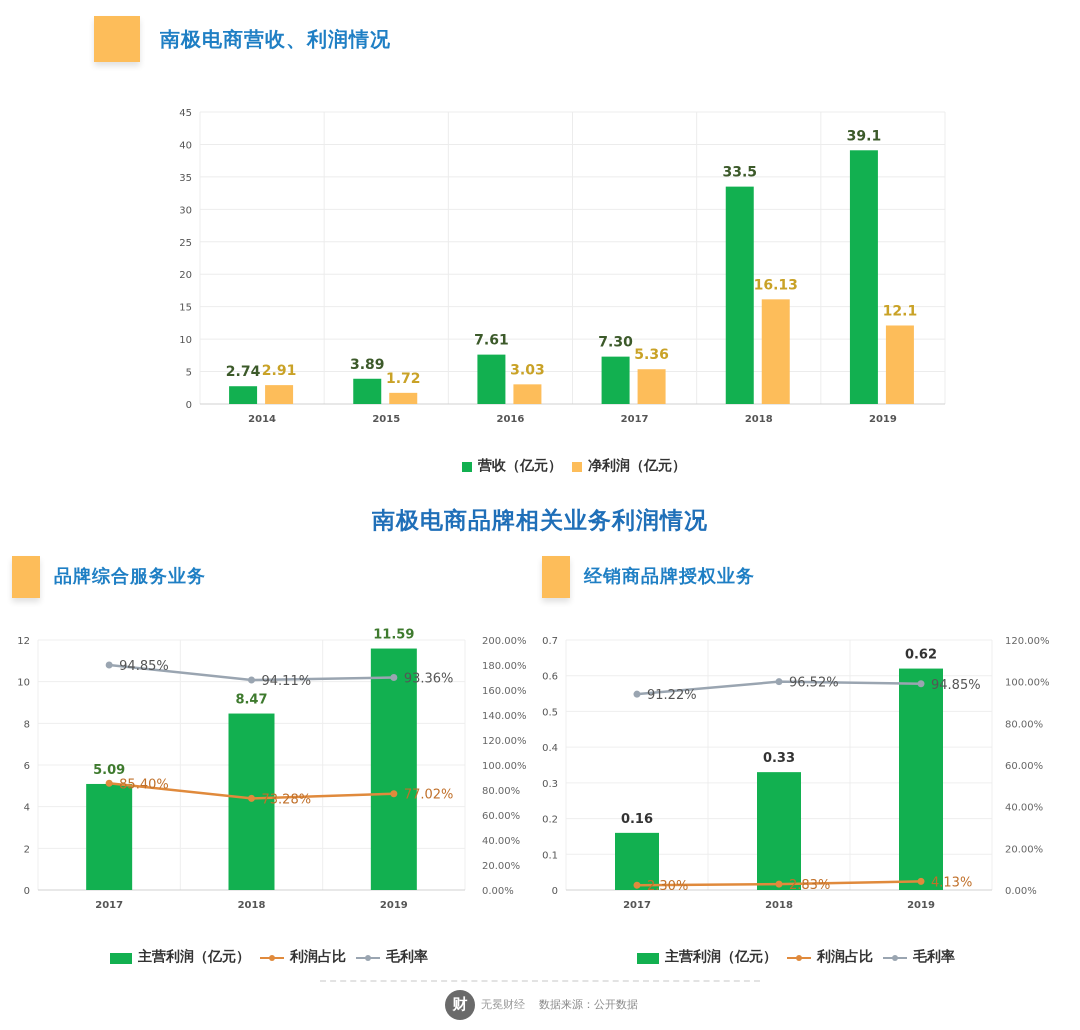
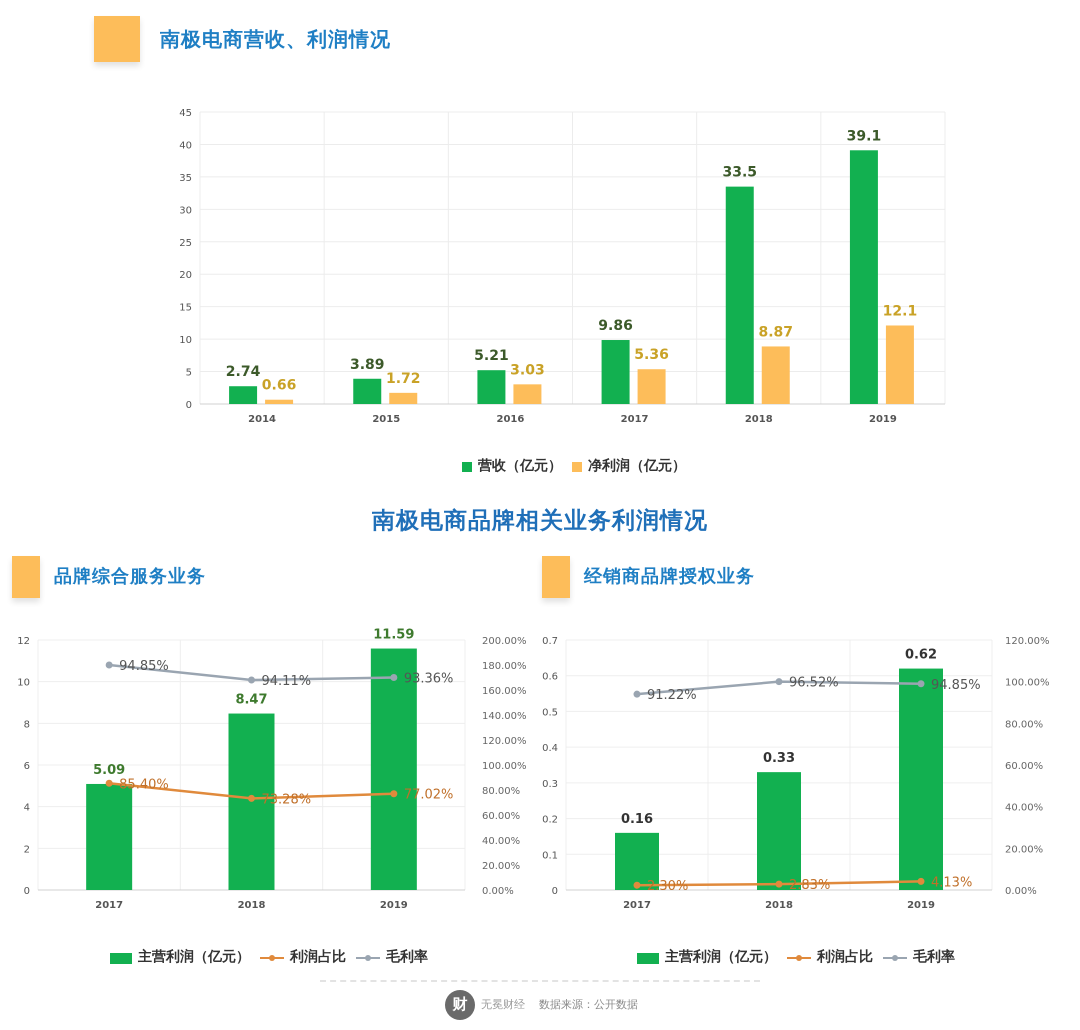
南极电商营收、利润情况/净利润（亿元）/2014: 2.91 -> 0.66
南极电商营收、利润情况/营收（亿元）/2016: 7.61 -> 5.21
南极电商营收、利润情况/营收（亿元）/2017: 7.30 -> 9.86
南极电商营收、利润情况/净利润（亿元）/2018: 16.13 -> 8.87
